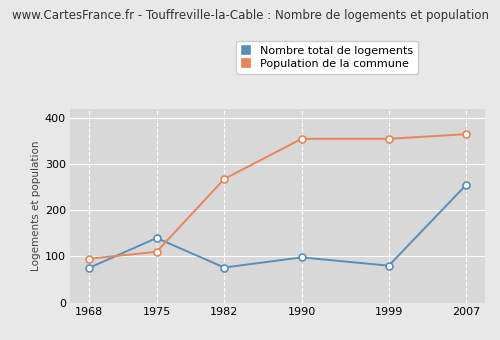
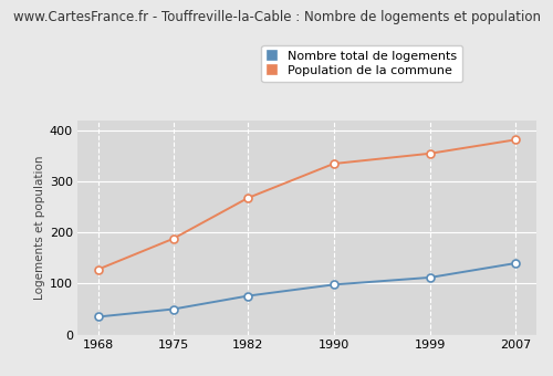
Nombre total de logements/1968: 75 -> 35
Population de la commune/1968: 95 -> 128
Nombre total de logements/1975: 140 -> 50
Population de la commune/1975: 110 -> 188
Population de la commune/1990: 355 -> 335
Nombre total de logements/1999: 80 -> 112
Nombre total de logements/2007: 255 -> 140
Population de la commune/2007: 365 -> 382
